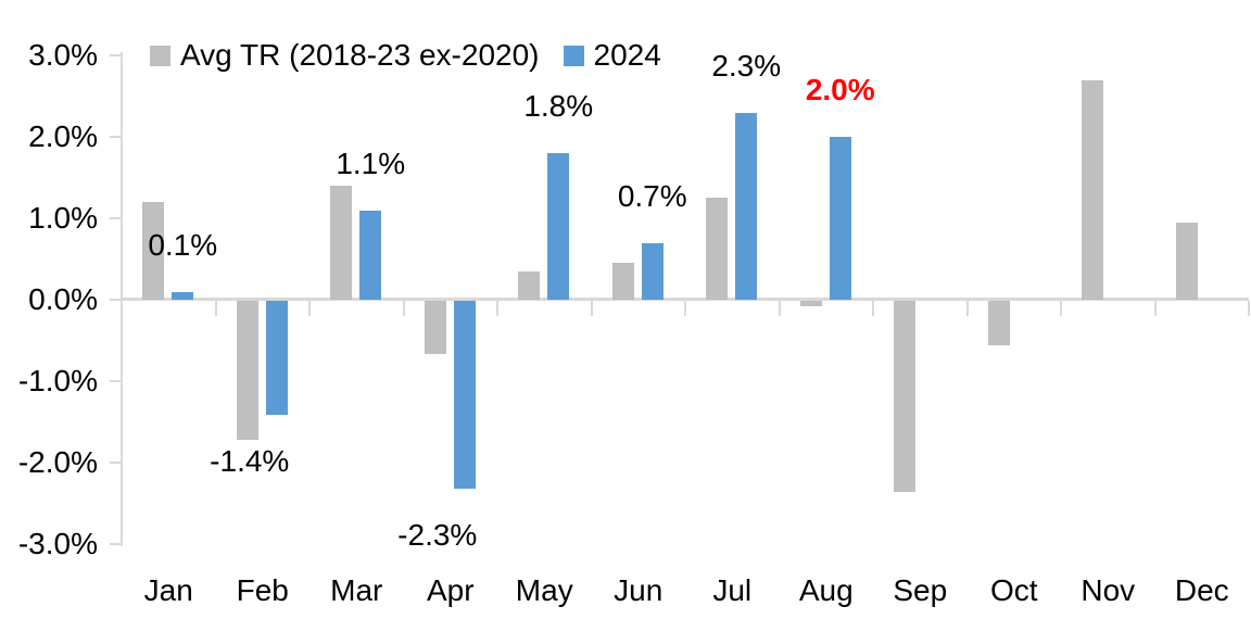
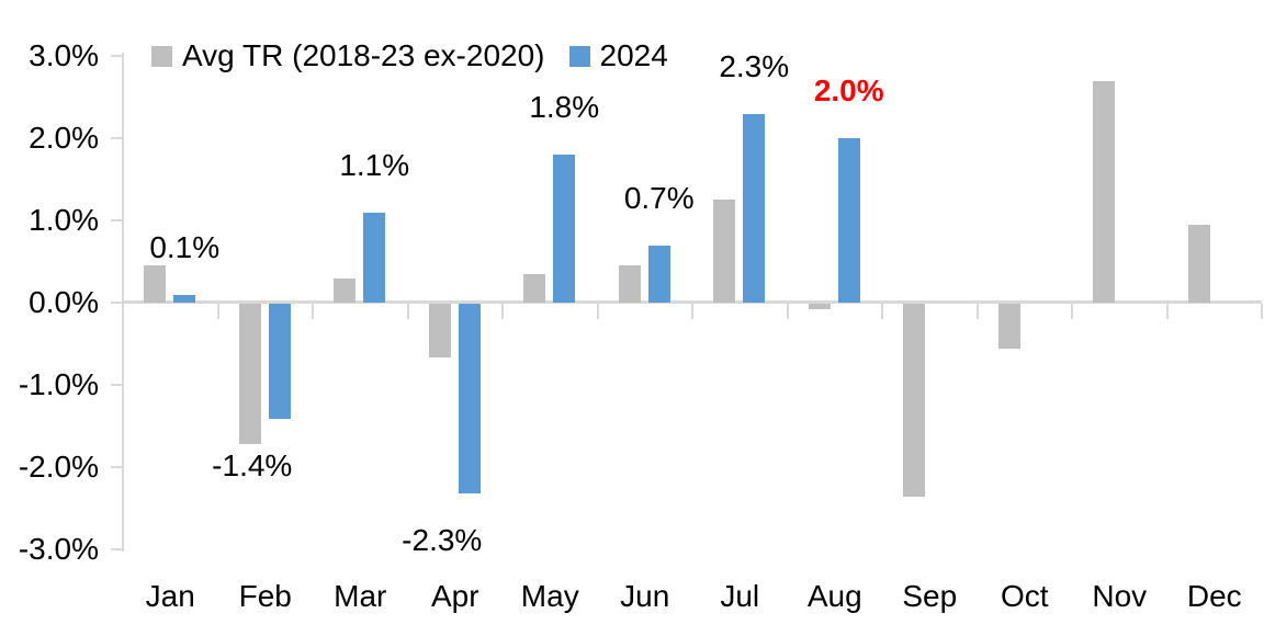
Avg TR (2018-23 ex-2020)/Jan: 1.2% -> 0.5%
Avg TR (2018-23 ex-2020)/Mar: 1.4% -> 0.3%
